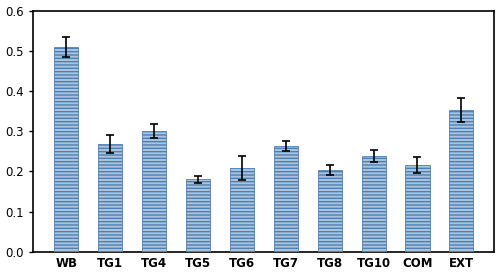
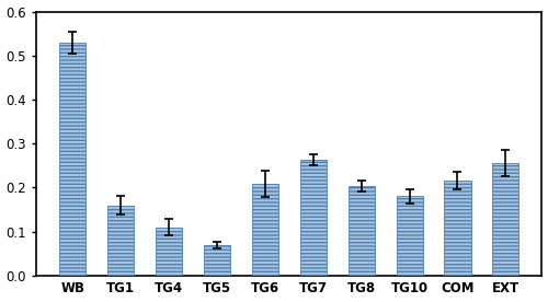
WB: 0.510 -> 0.530
TG1: 0.268 -> 0.160
TG4: 0.300 -> 0.110
TG5: 0.180 -> 0.070
TG10: 0.238 -> 0.180
EXT: 0.353 -> 0.255
